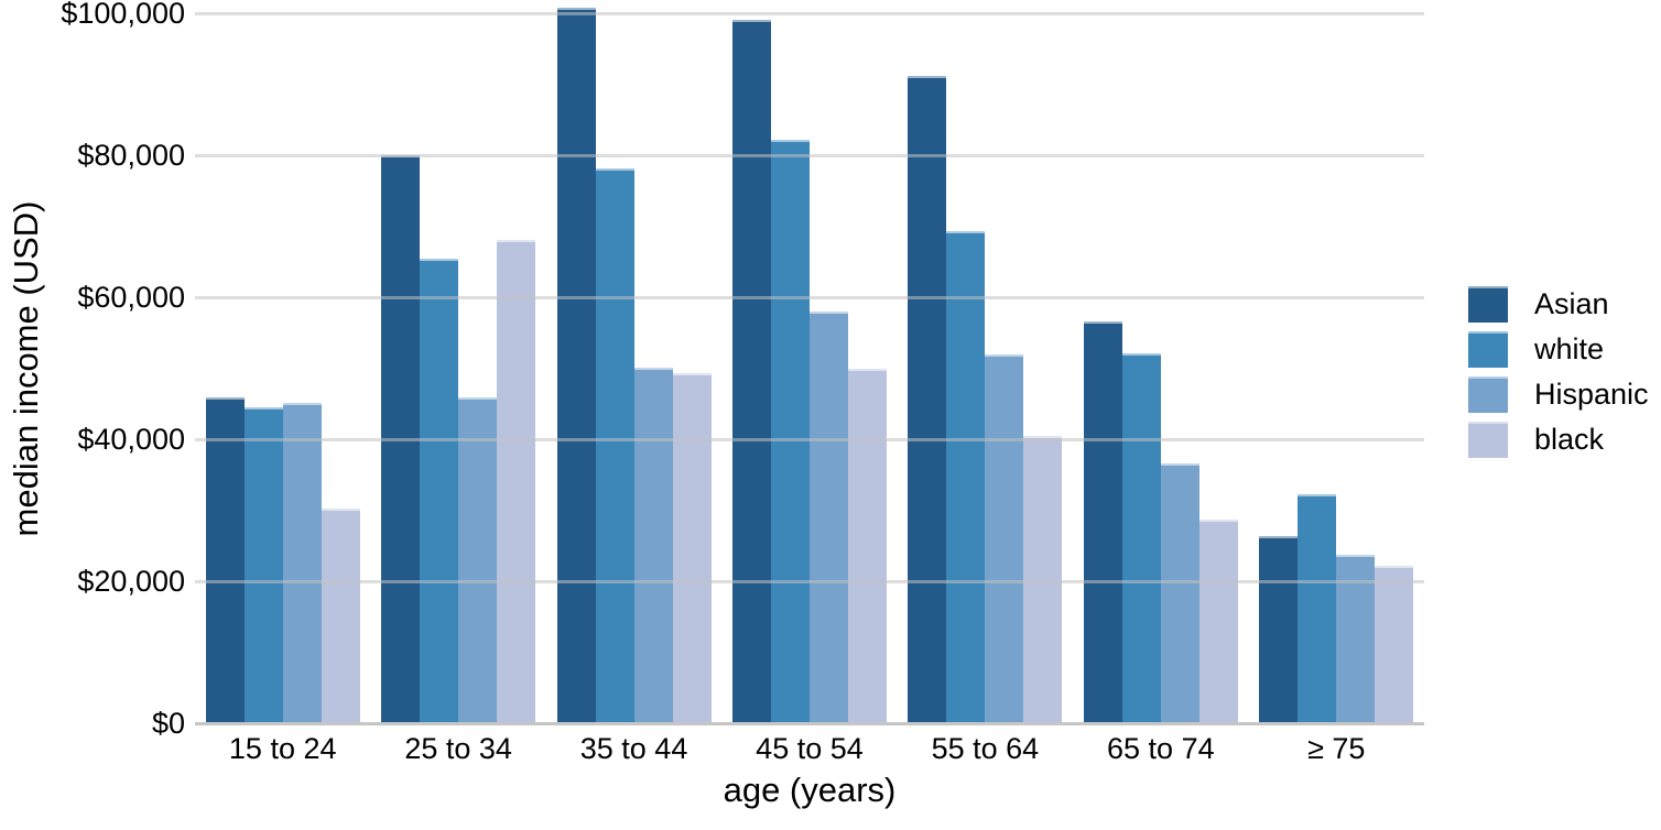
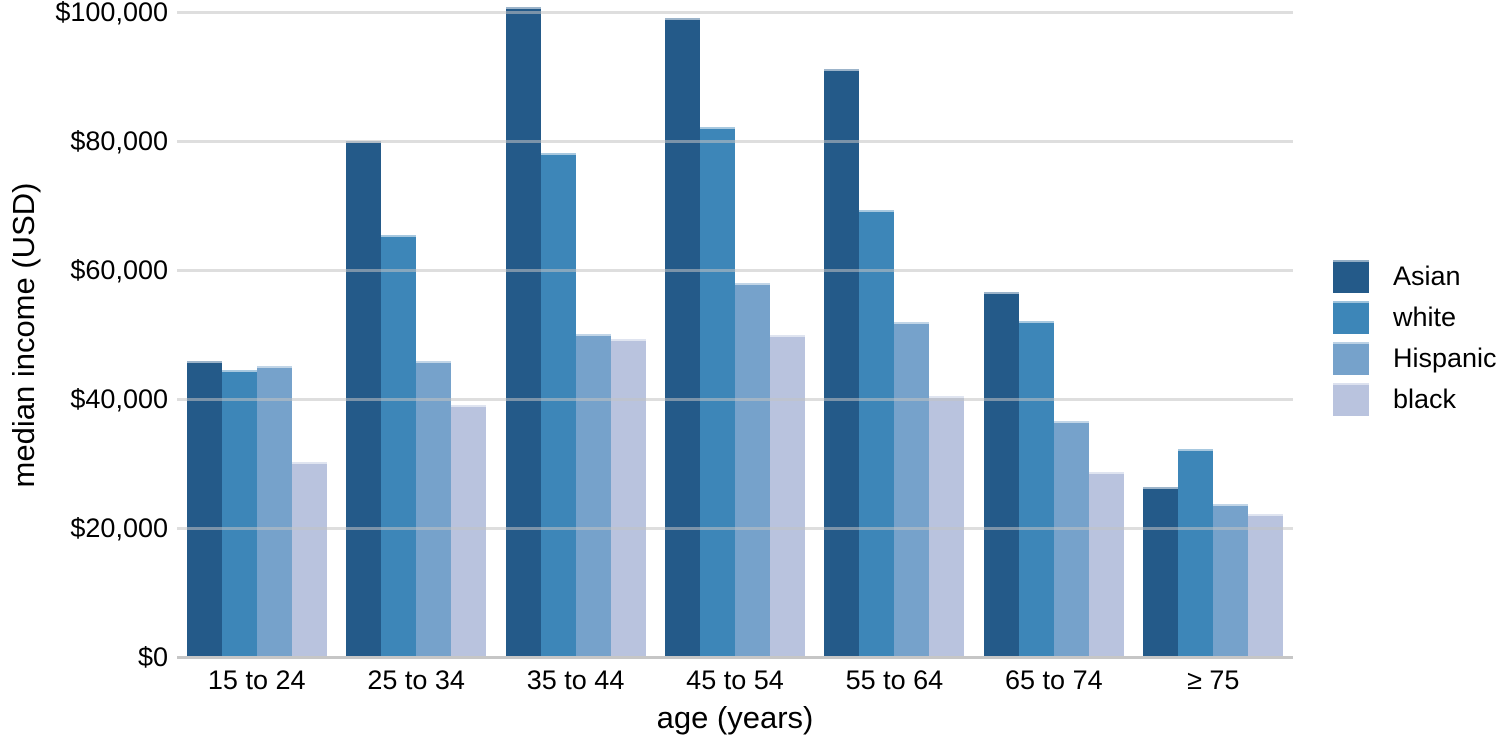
black/25 to 34: $68000 -> $39000
